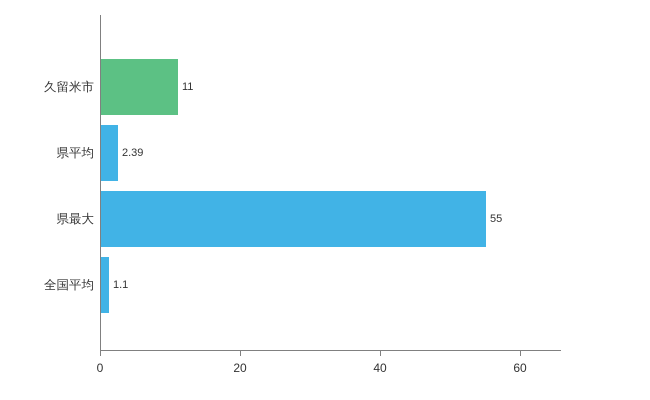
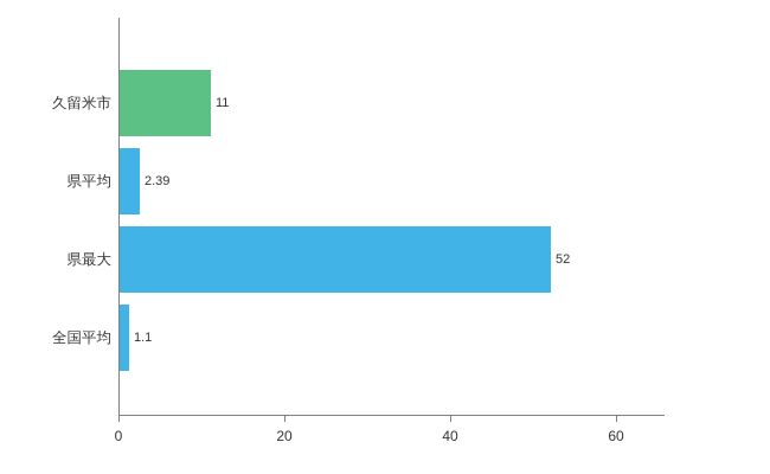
県最大: 55 -> 52
